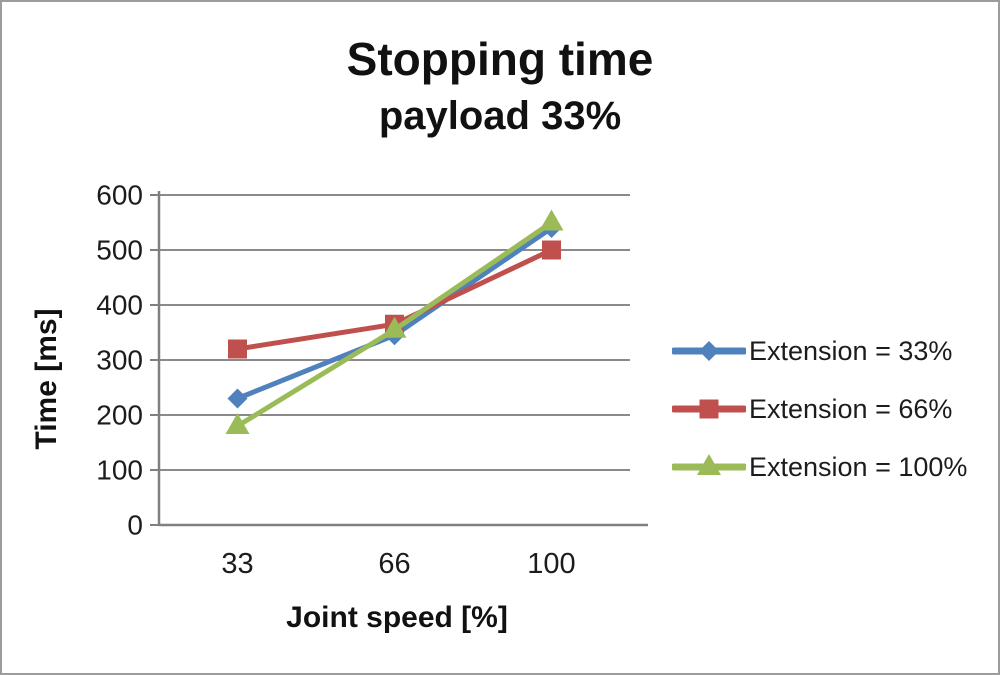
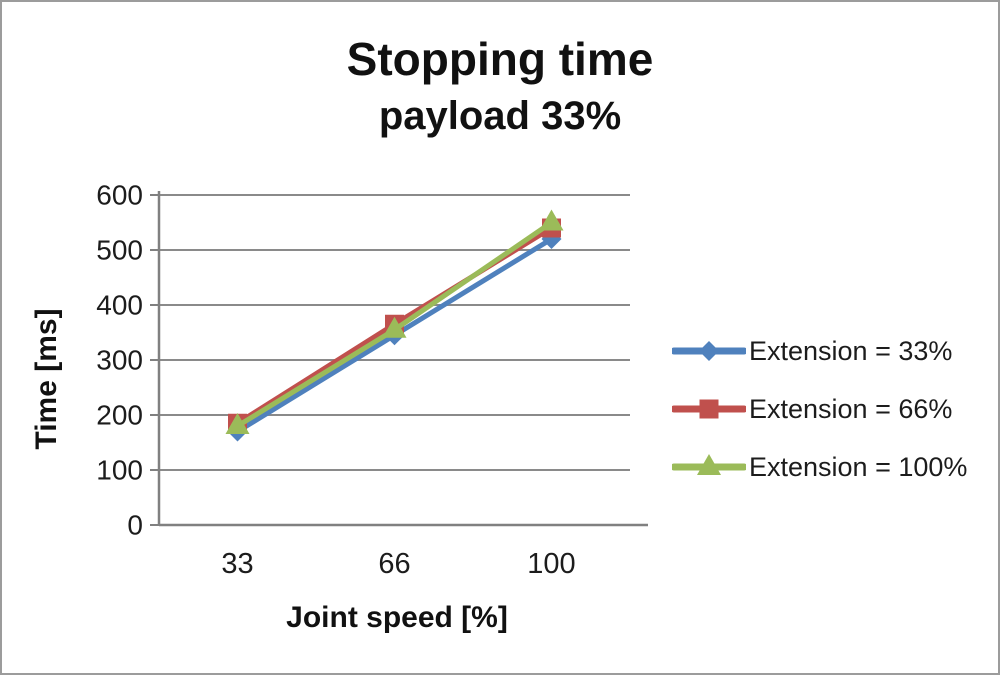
Extension = 33%/33: 230 -> 170
Extension = 66%/33: 320 -> 180
Extension = 33%/100: 540 -> 520
Extension = 66%/100: 500 -> 540
